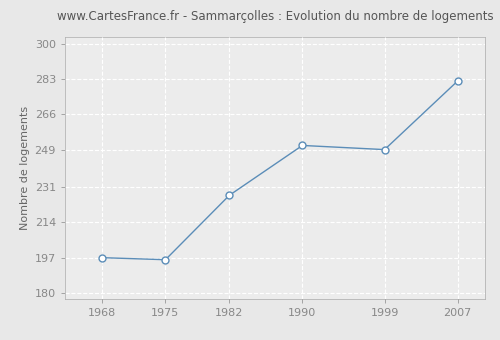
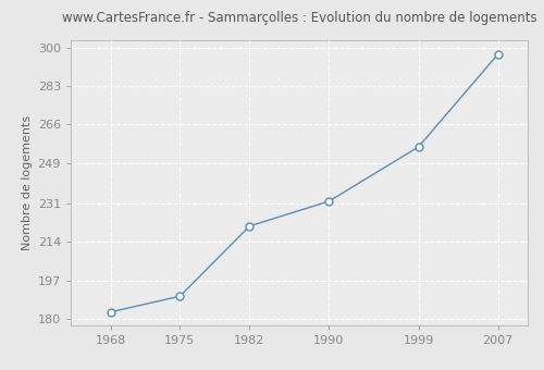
1968: 197 -> 183
1975: 196 -> 190
1982: 227 -> 221
1990: 251 -> 232
1999: 249 -> 256
2007: 282 -> 297
